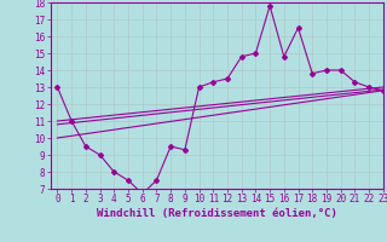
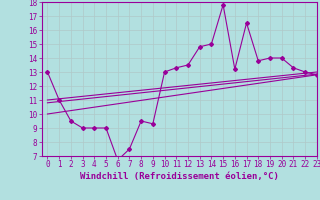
4: 8.0 -> 9.0
5: 7.5 -> 9.0
16: 14.8 -> 13.2
